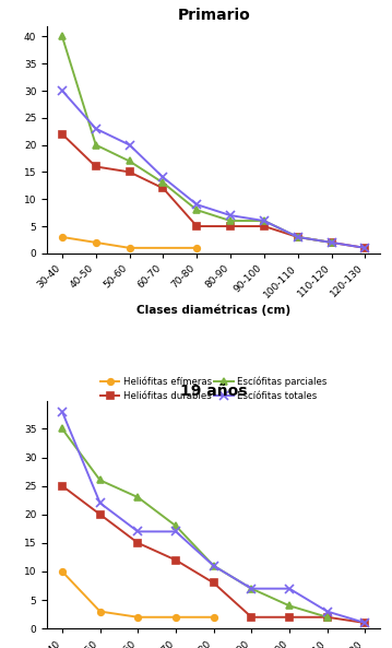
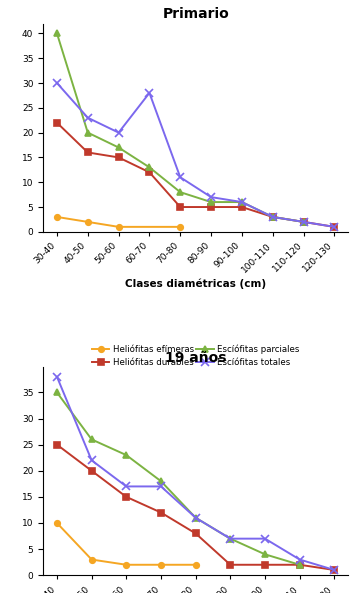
Primario/Escíófitas totales/60-70: 14 -> 28
Primario/Escíófitas totales/70-80: 9 -> 11
